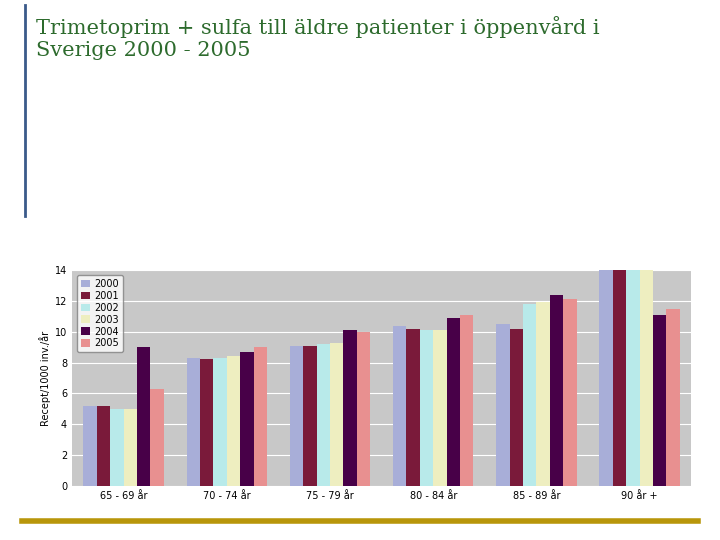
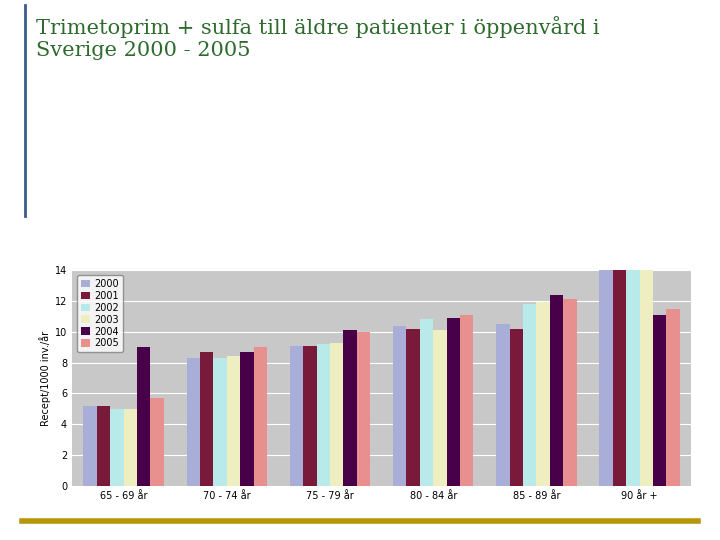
2005/65 - 69 år: 6.3 -> 5.7
2001/70 - 74 år: 8.2 -> 8.7
2002/80 - 84 år: 10.1 -> 10.8
